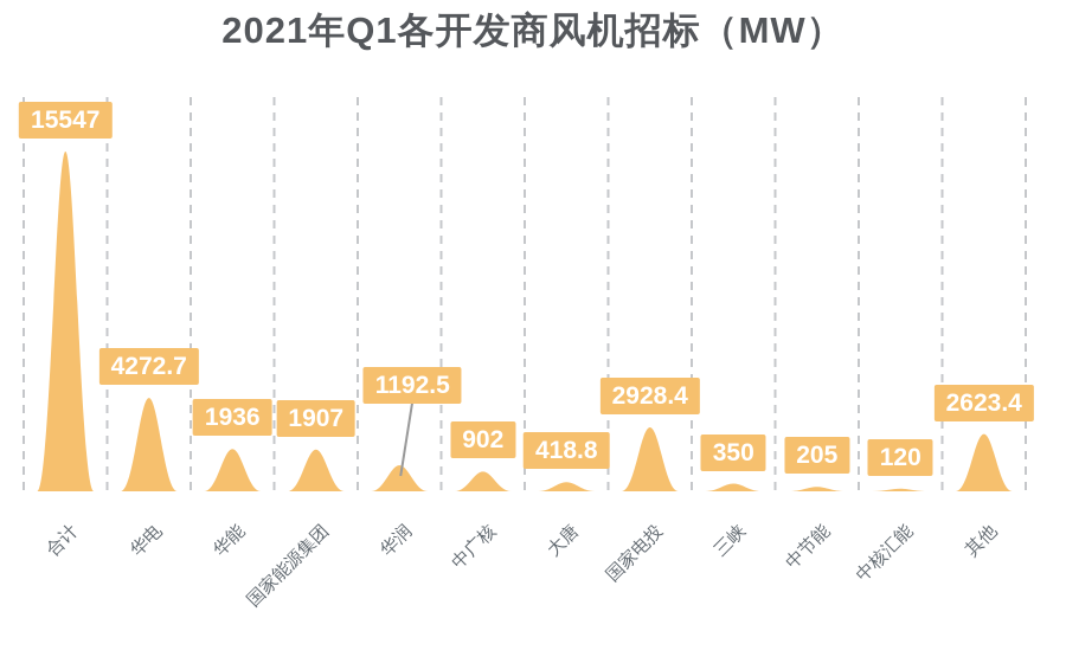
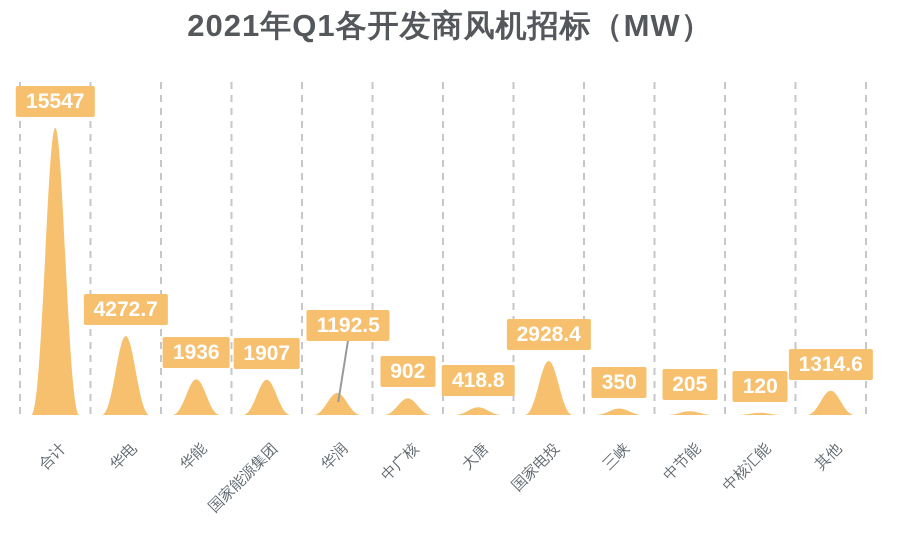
其他: 2623.4 -> 1314.6
